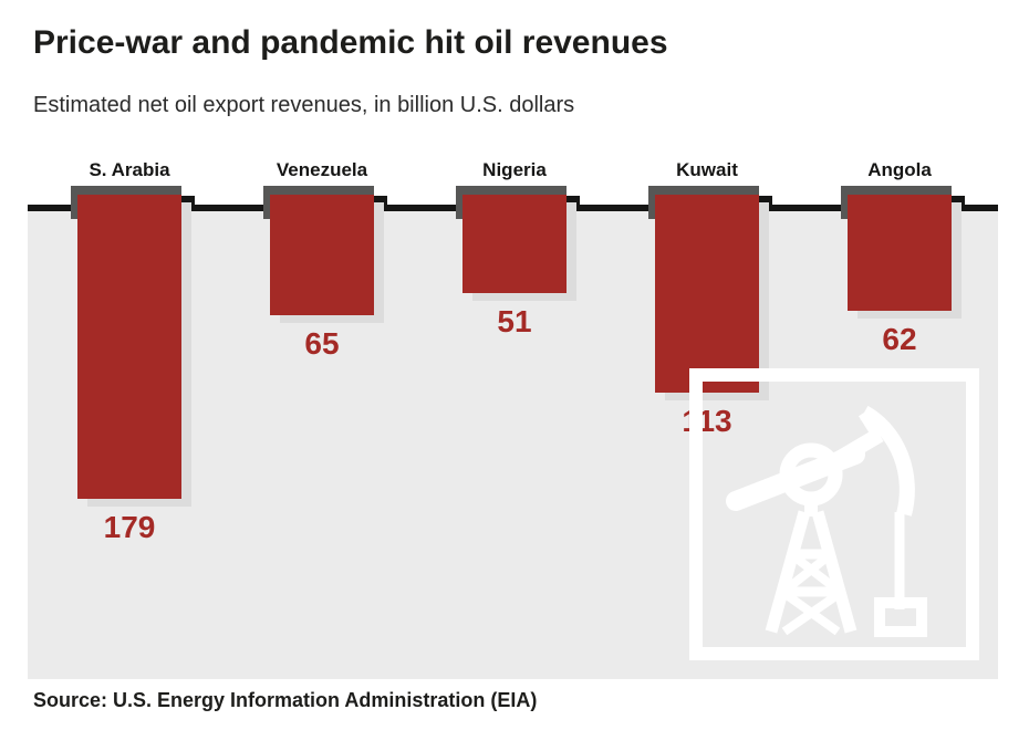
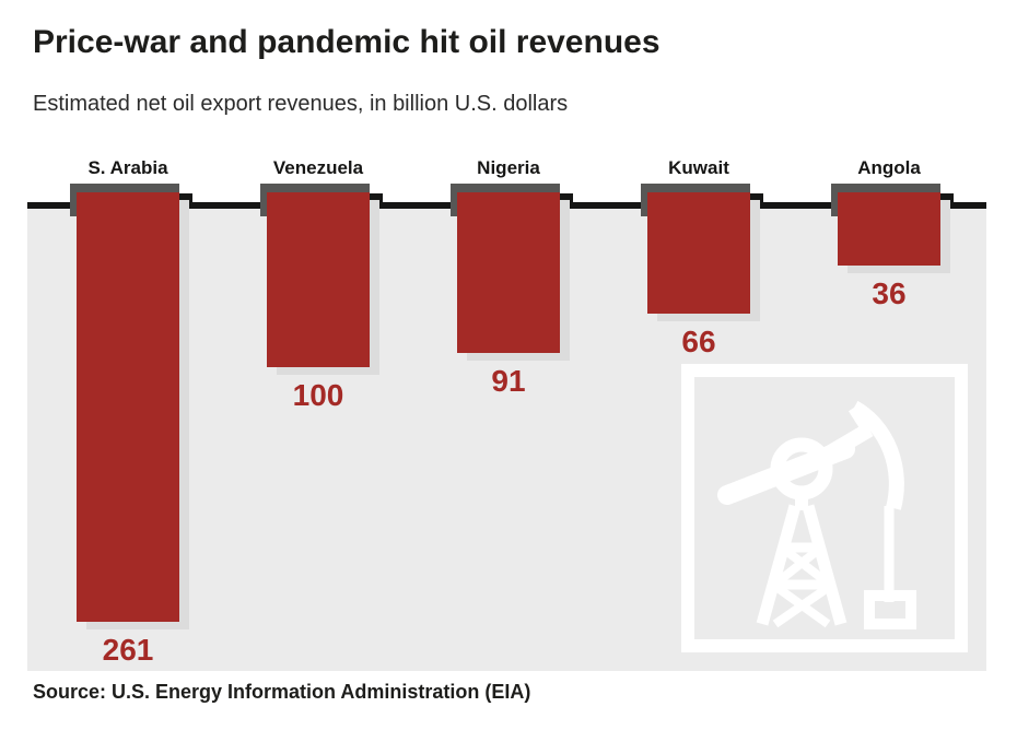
S. Arabia: 179 -> 261
Venezuela: 65 -> 100
Nigeria: 51 -> 91
Kuwait: 113 -> 66
Angola: 62 -> 36
